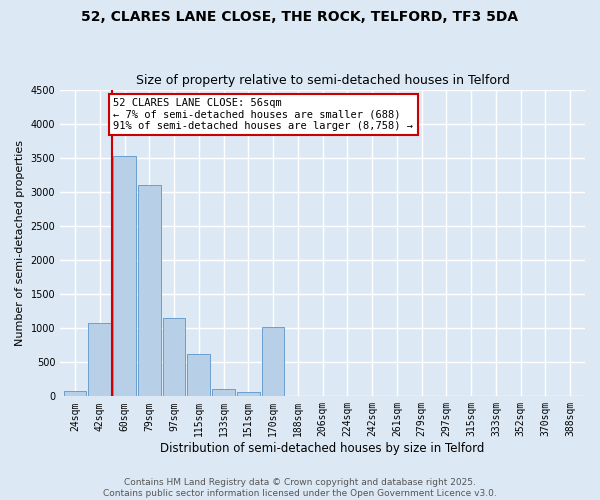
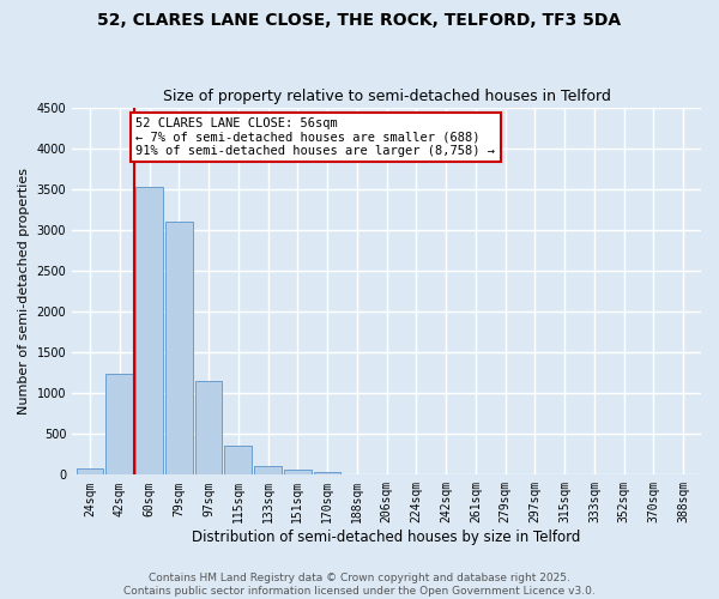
42sqm: 1080 -> 1230
115sqm: 620 -> 350
170sqm: 1020 -> 40
